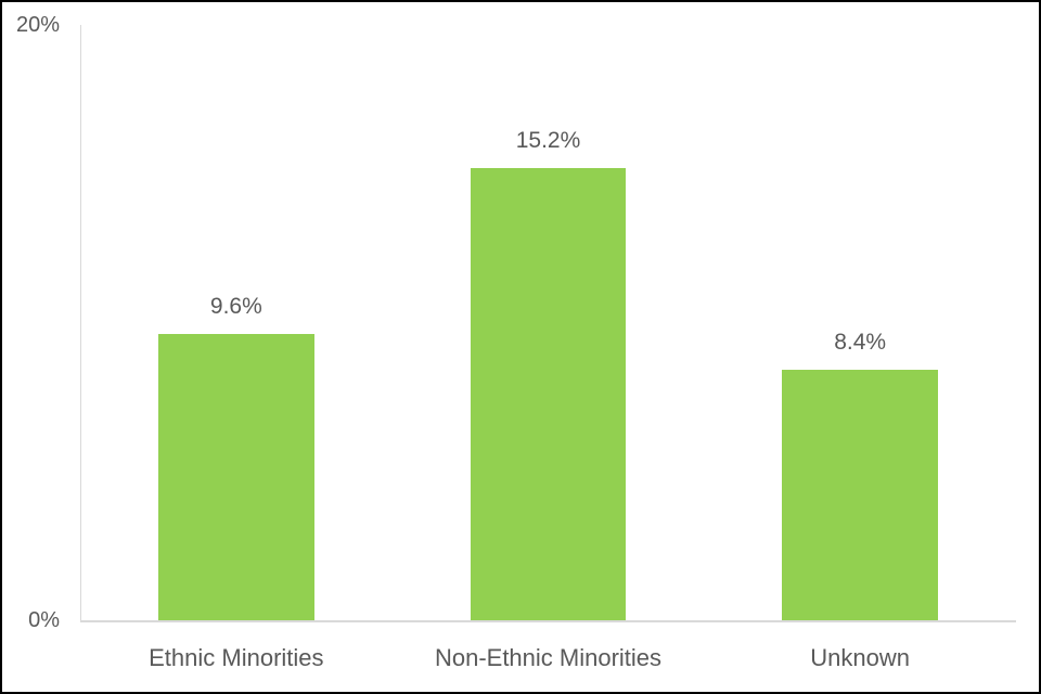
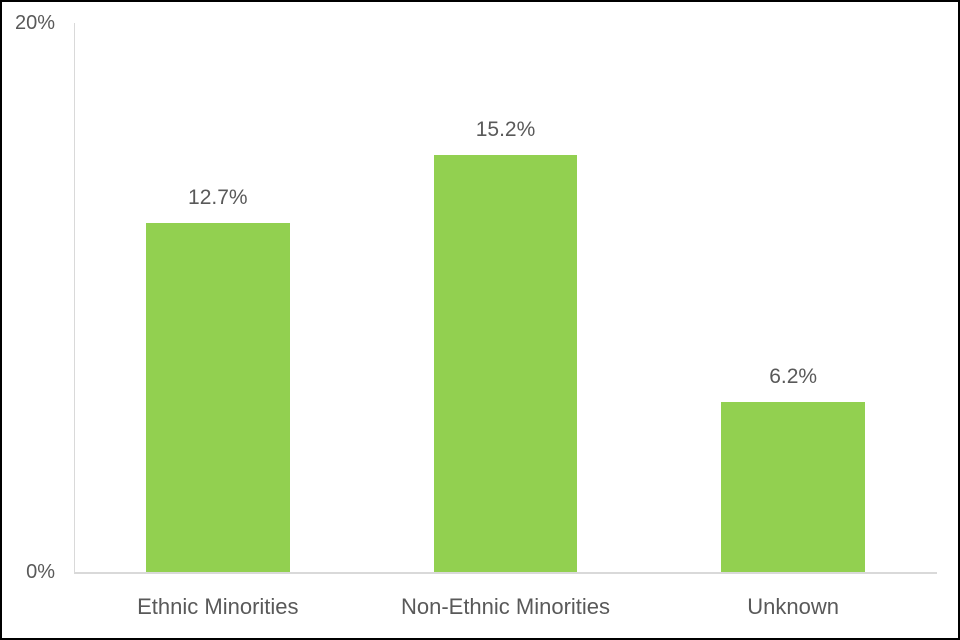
Ethnic Minorities: 9.6% -> 12.7%
Unknown: 8.4% -> 6.2%
